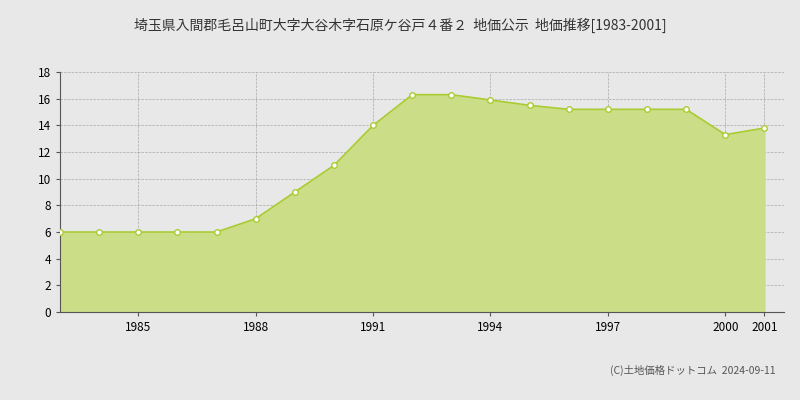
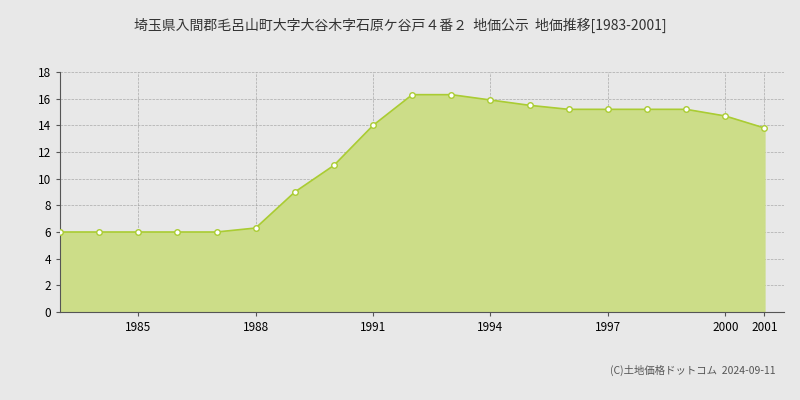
1988: 7.0 -> 6.3
2000: 13.3 -> 14.7
